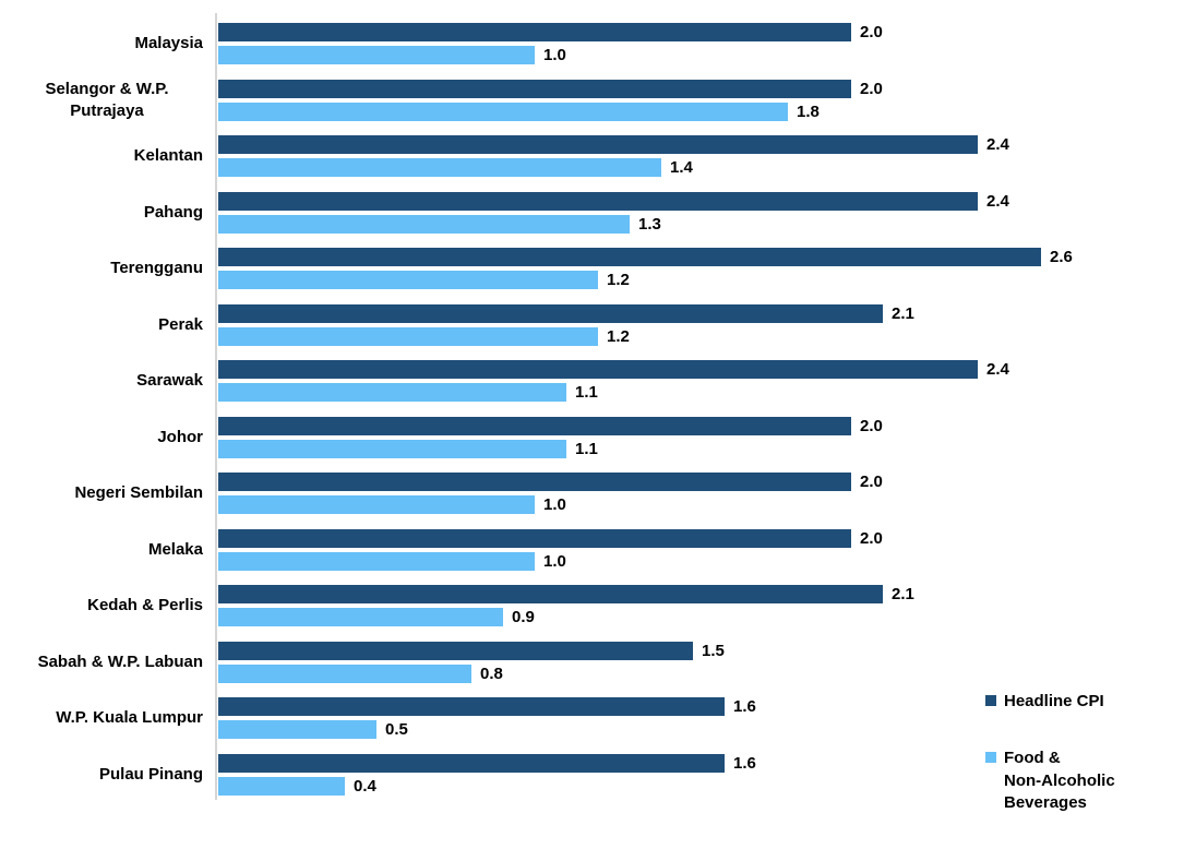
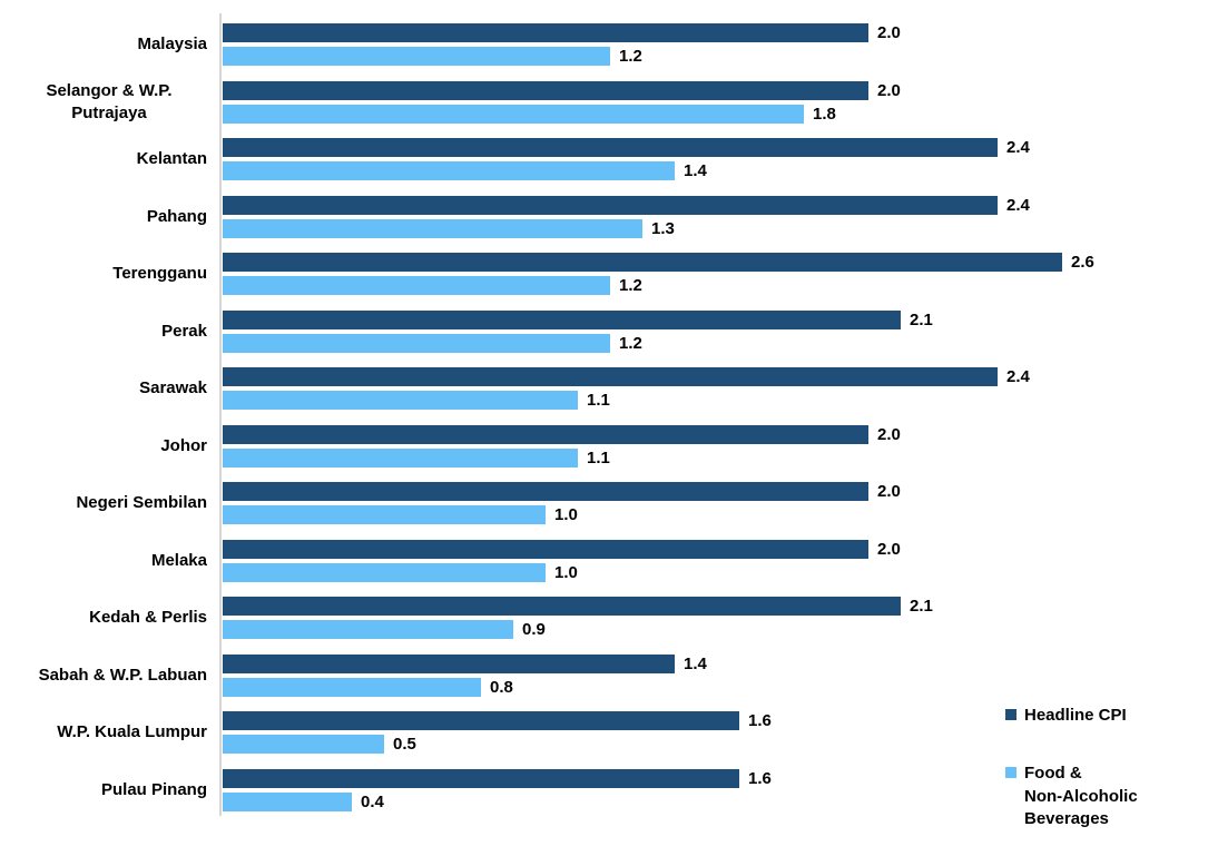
Food & Non-Alcoholic Beverages/Malaysia: 1.0 -> 1.2
Headline CPI/Sabah & W.P. Labuan: 1.5 -> 1.4
